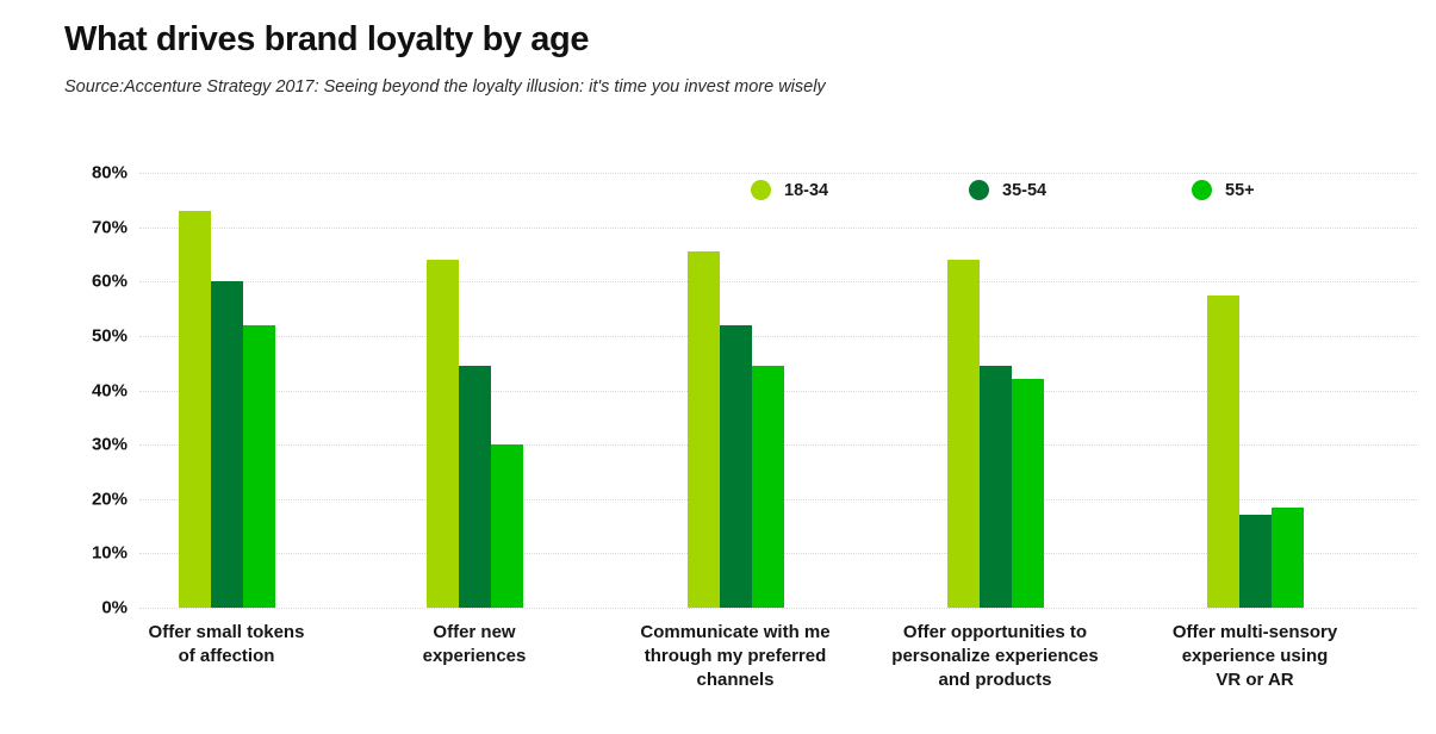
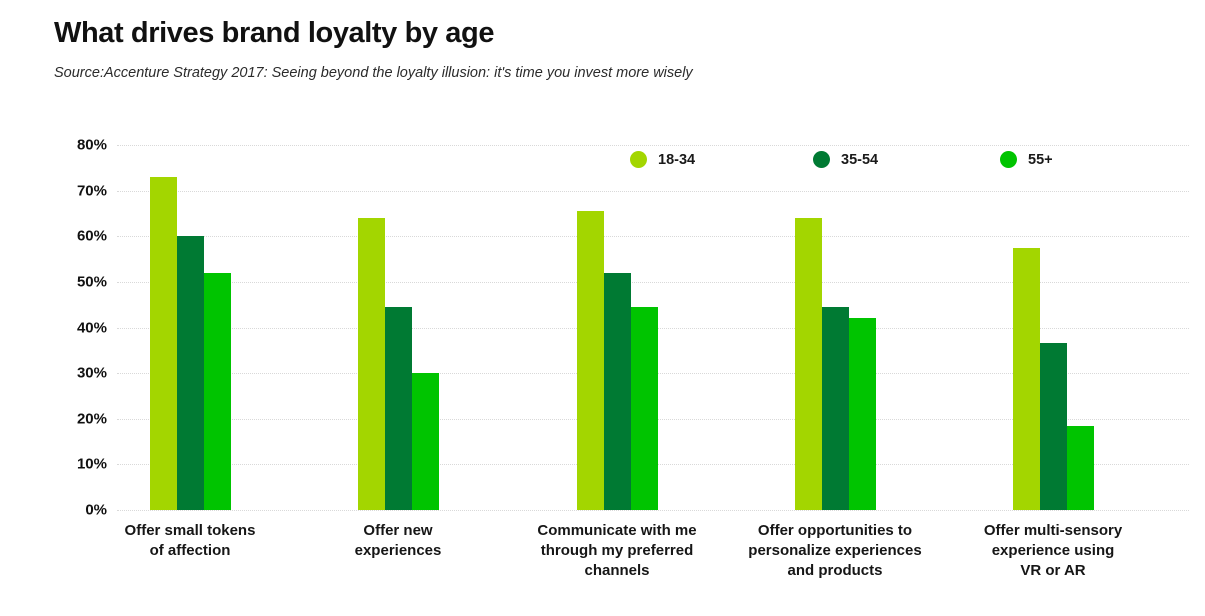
35-54/Offer multi-sensory experience using VR or AR: 17% -> 36%
